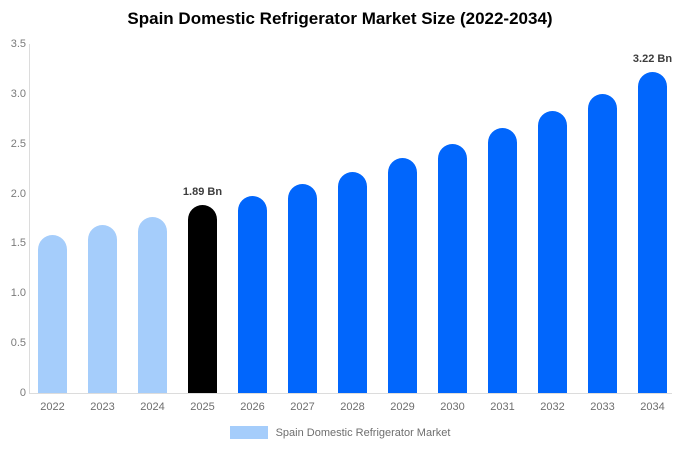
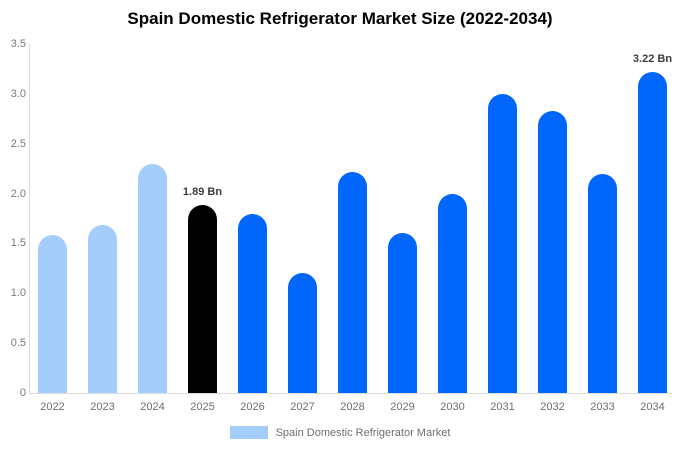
2024: 1.8 -> 2.3
2026: 2.0 -> 1.8
2027: 2.1 -> 1.2
2029: 2.4 -> 1.6
2030: 2.5 -> 2.0
2031: 2.7 -> 3.0
2033: 3.0 -> 2.2
